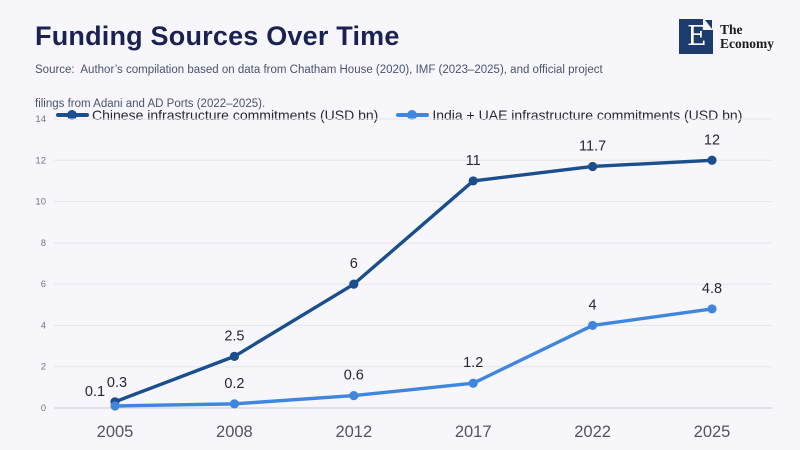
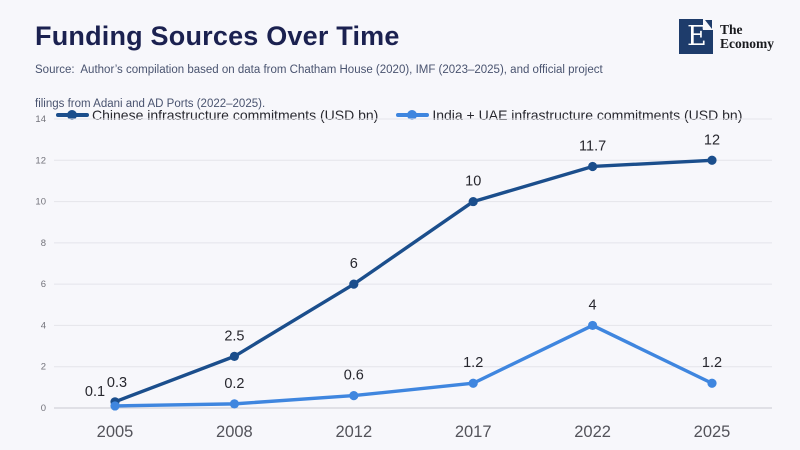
Chinese infrastructure commitments (USD bn)/2017: 11 -> 10
India + UAE infrastructure commitments (USD bn)/2025: 4.8 -> 1.2
